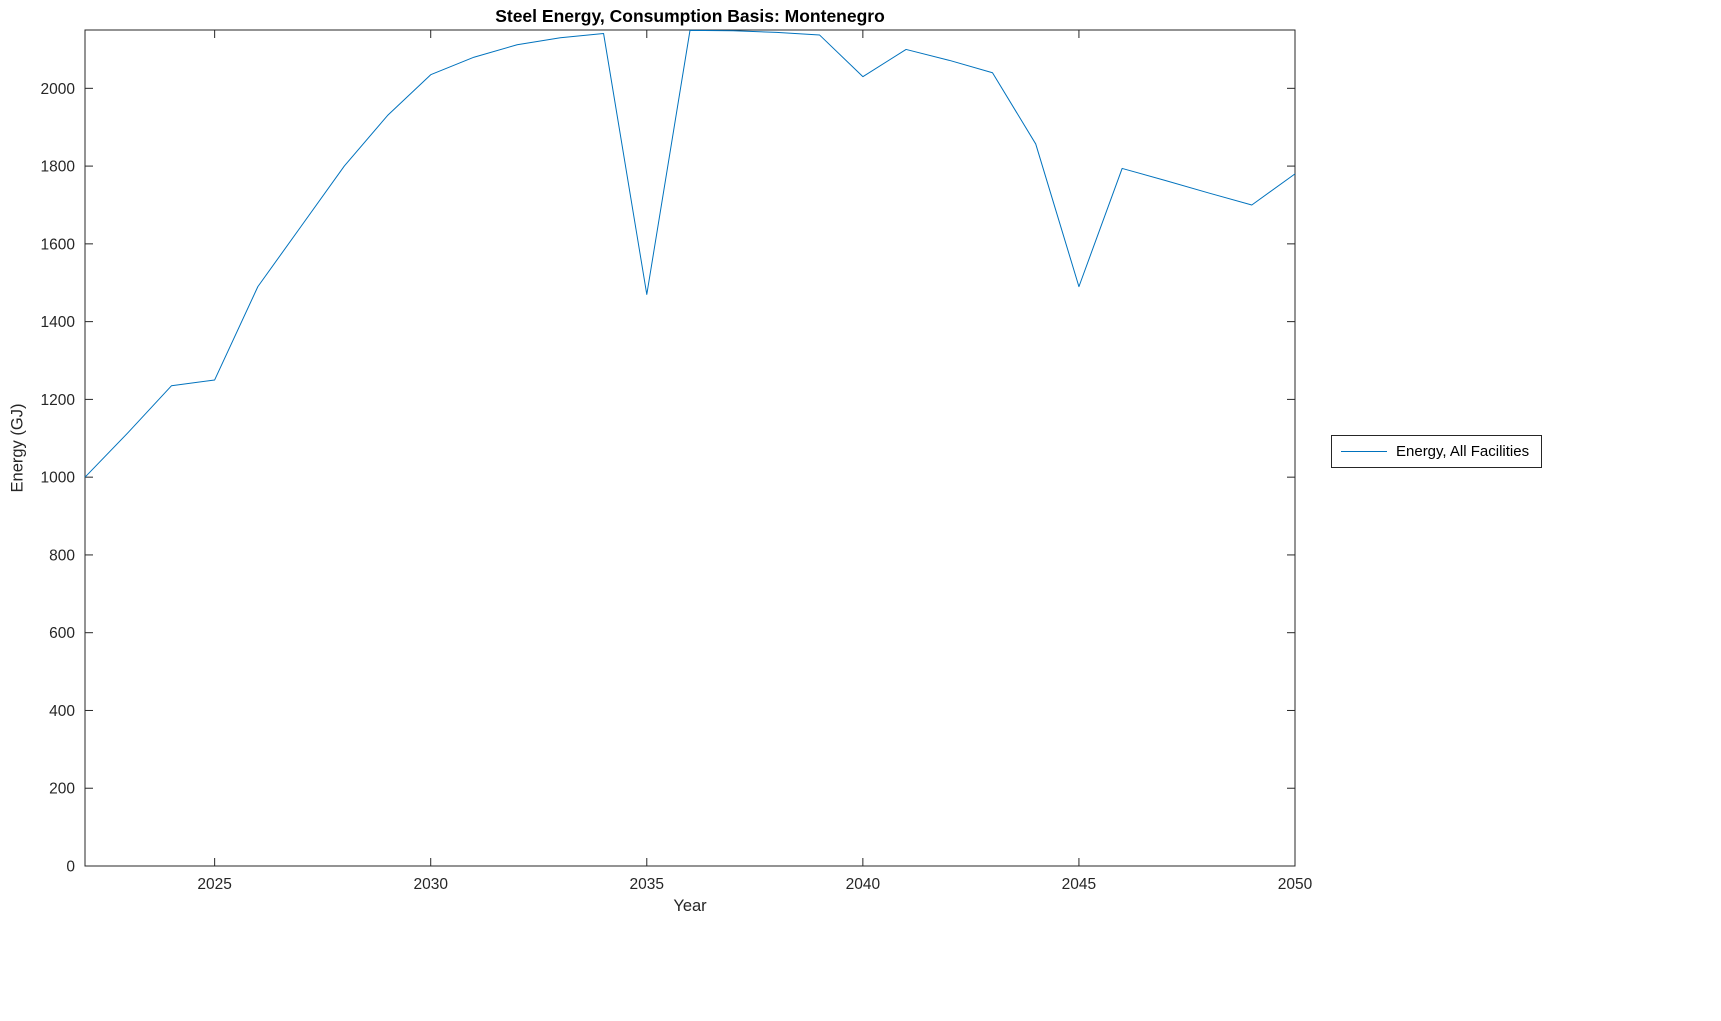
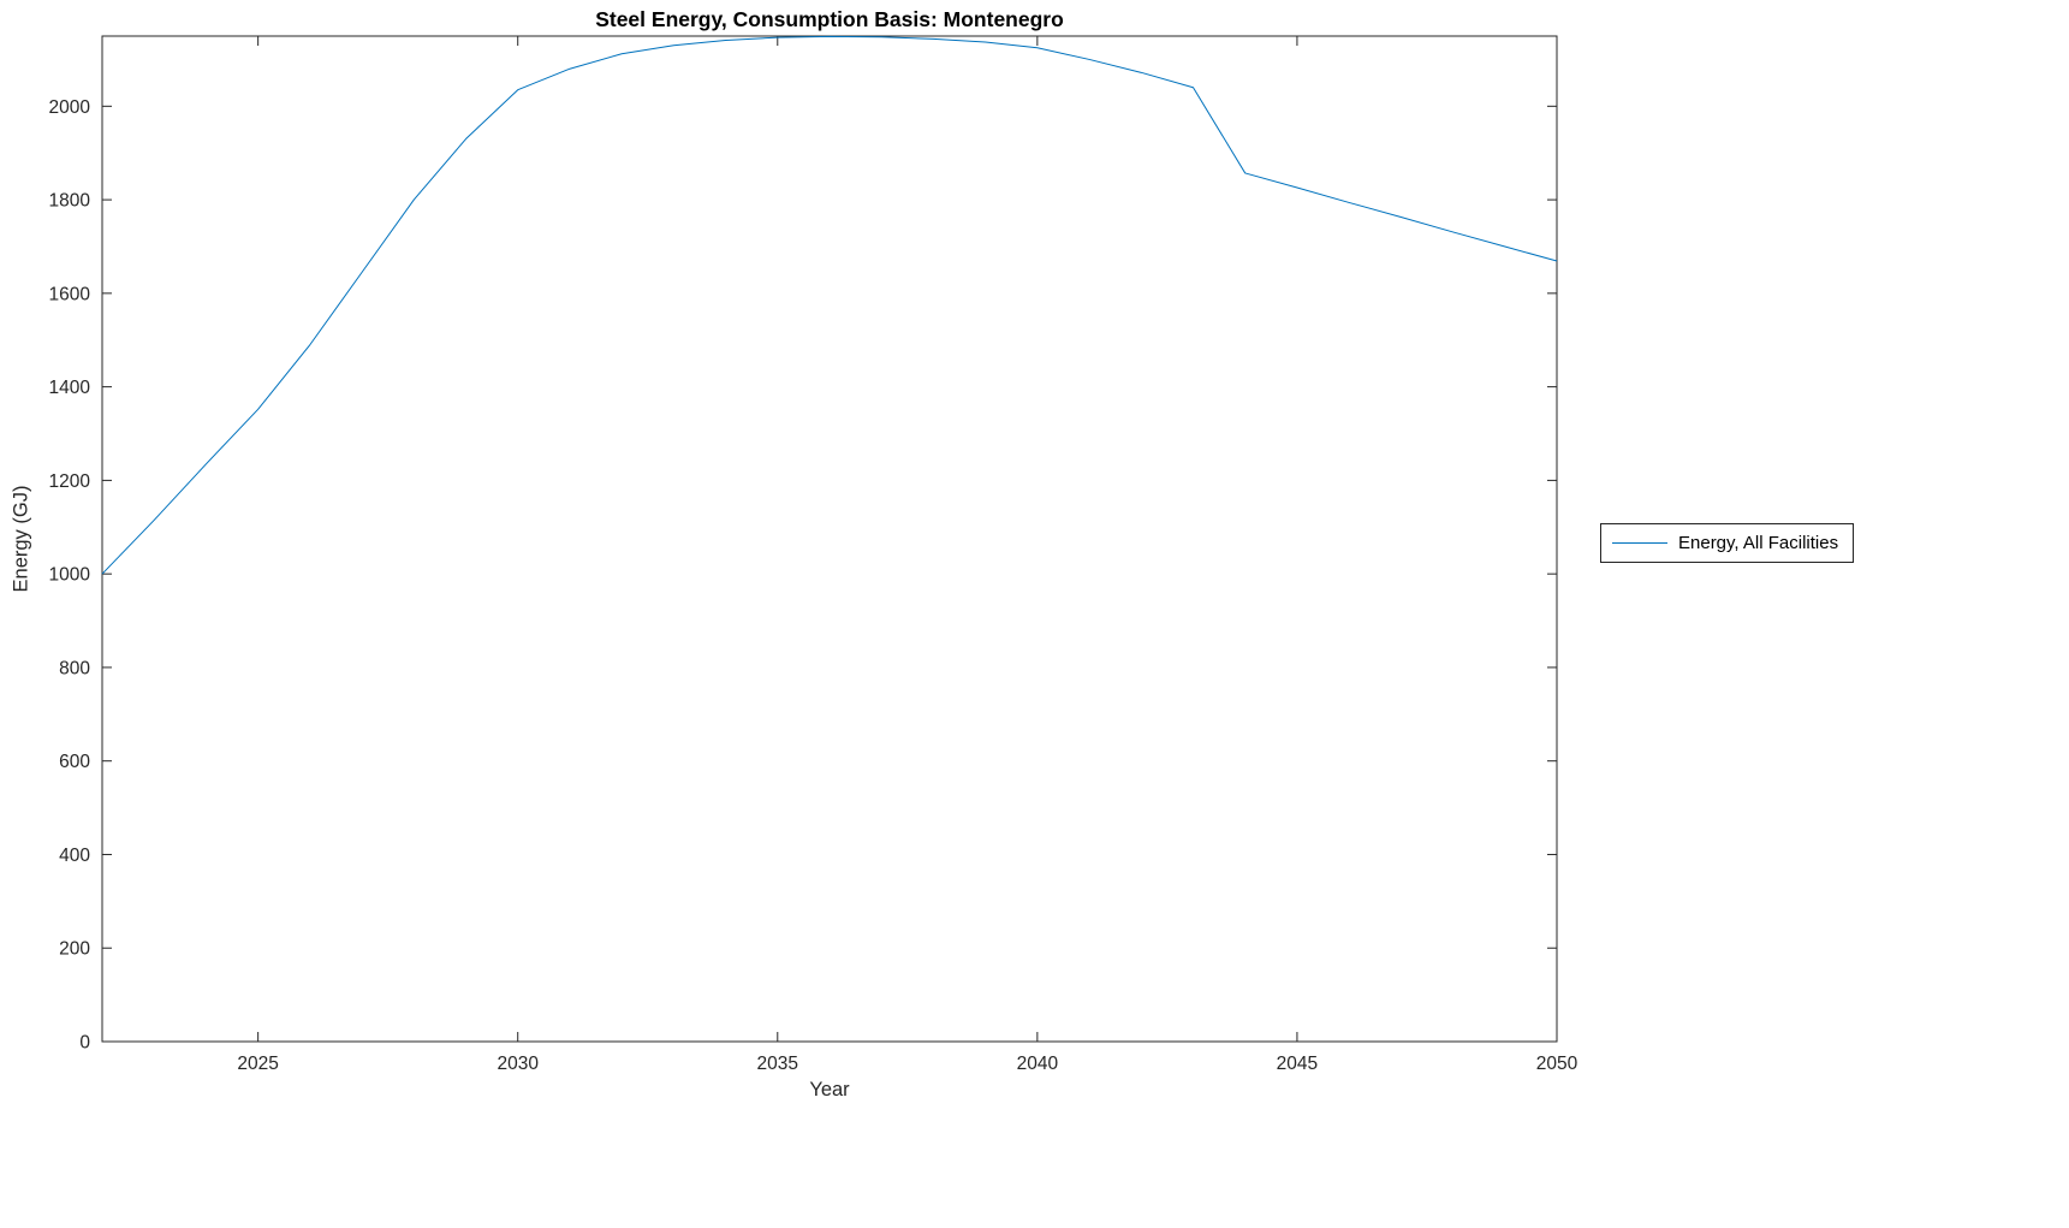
2025: 1250 -> 1350
2035: 1470 -> 2150
2040: 2030 -> 2120
2045: 1490 -> 1830
2050: 1780 -> 1670
